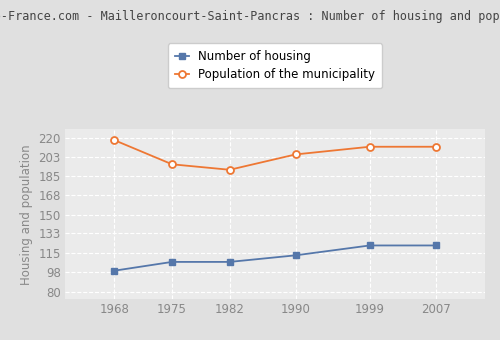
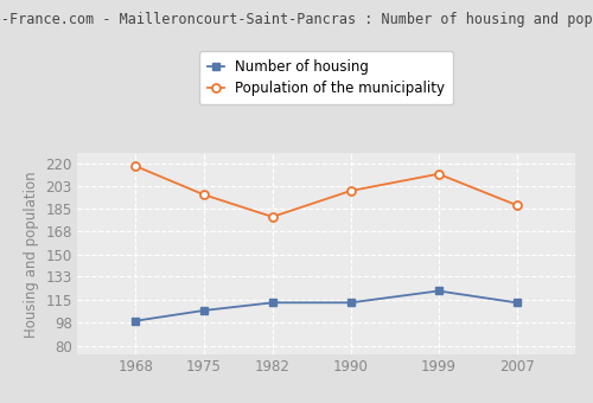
Number of housing/1982: 107 -> 113
Population of the municipality/1982: 191 -> 179
Population of the municipality/1990: 205 -> 199
Number of housing/2007: 122 -> 113
Population of the municipality/2007: 212 -> 188
